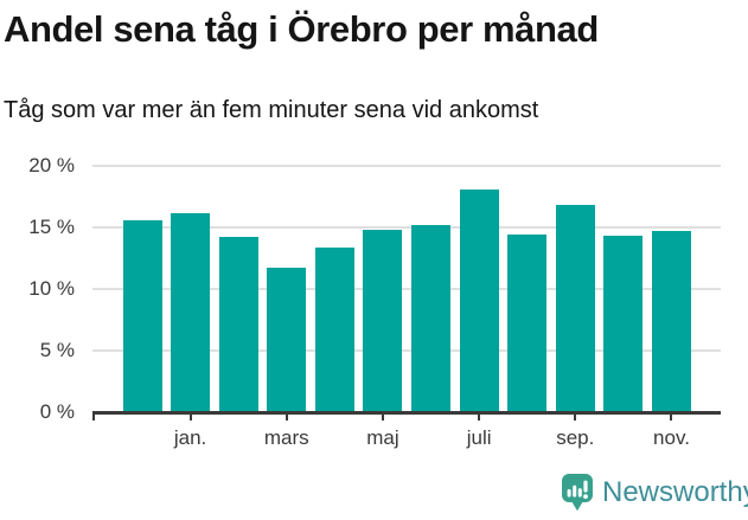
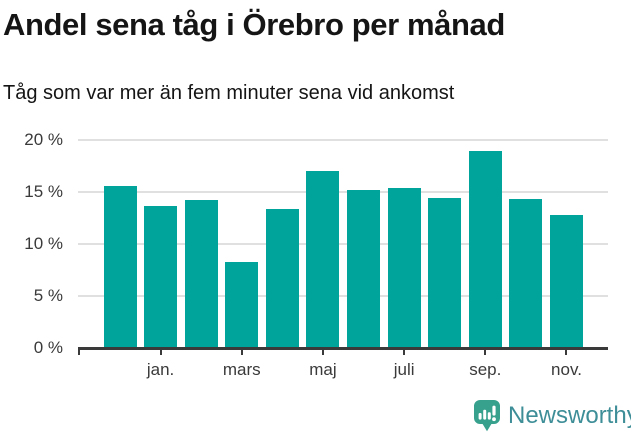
jan.: 16.2% -> 13.7%
mars: 11.7% -> 8.3%
maj: 14.8% -> 17.0%
juli: 18.1% -> 15.4%
sep.: 16.8% -> 18.9%
nov.: 14.7% -> 12.8%
